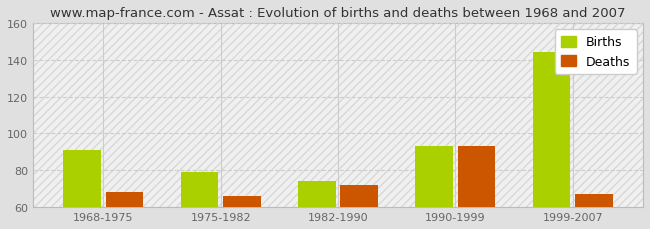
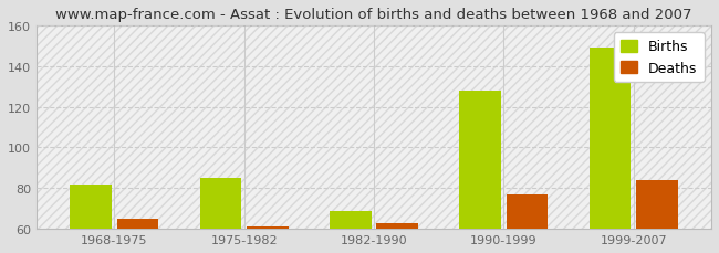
Births/1968-1975: 91 -> 82
Deaths/1968-1975: 68 -> 65
Births/1975-1982: 79 -> 85
Deaths/1975-1982: 66 -> 61
Births/1982-1990: 74 -> 69
Deaths/1982-1990: 72 -> 63
Births/1990-1999: 93 -> 128
Deaths/1990-1999: 93 -> 77
Births/1999-2007: 144 -> 149
Deaths/1999-2007: 67 -> 84
